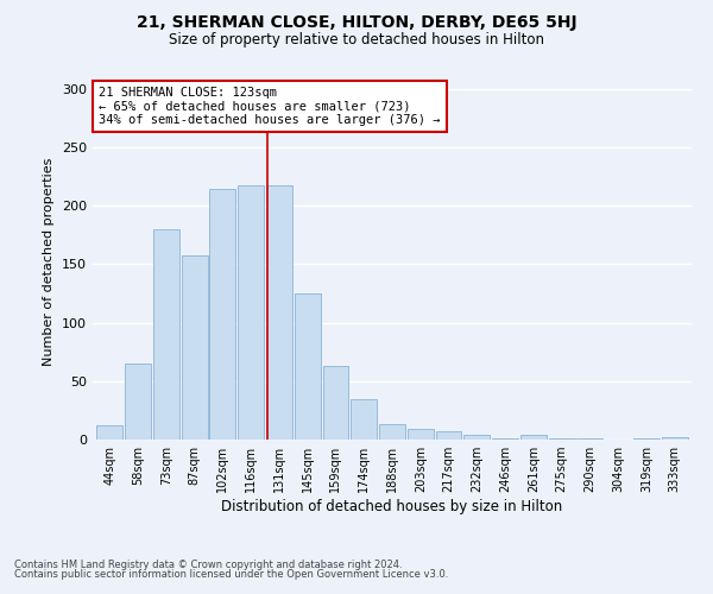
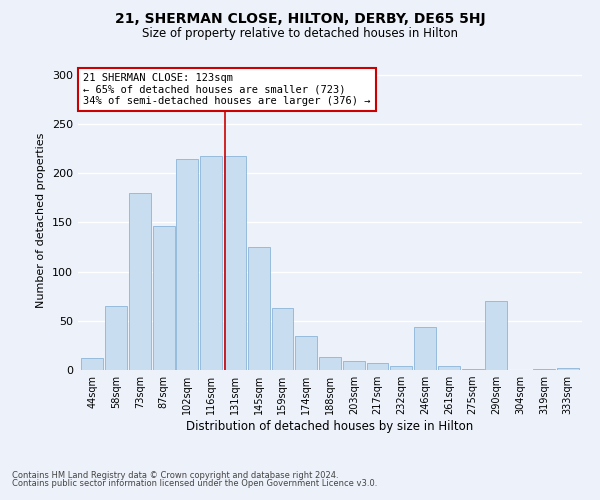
87sqm: 158 -> 146
246sqm: 1 -> 44
290sqm: 1 -> 70
